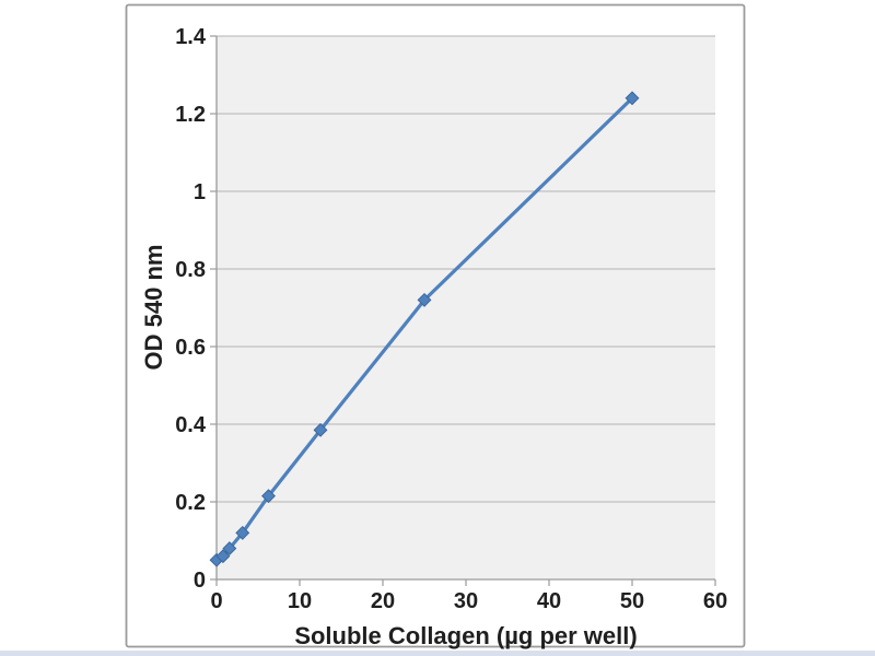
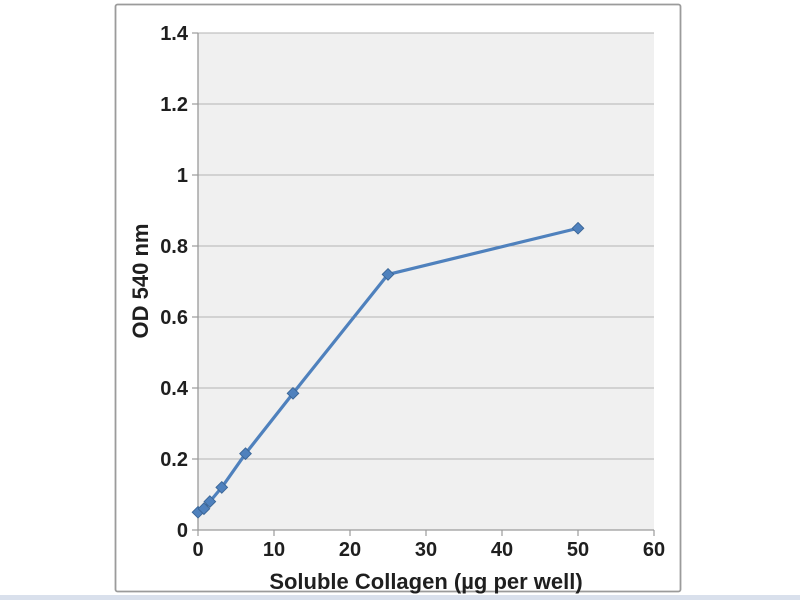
50: 1.24 -> 0.85
